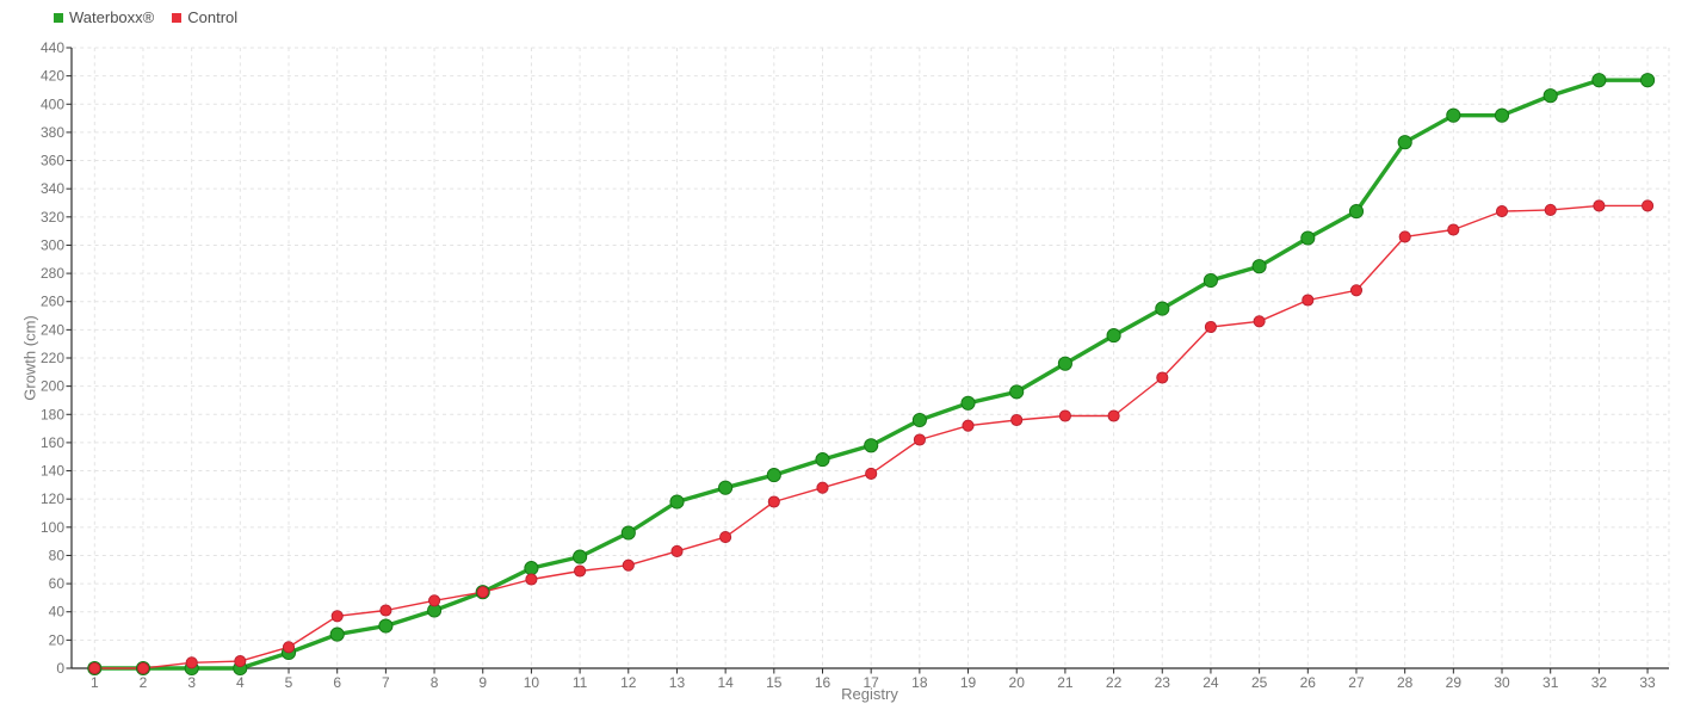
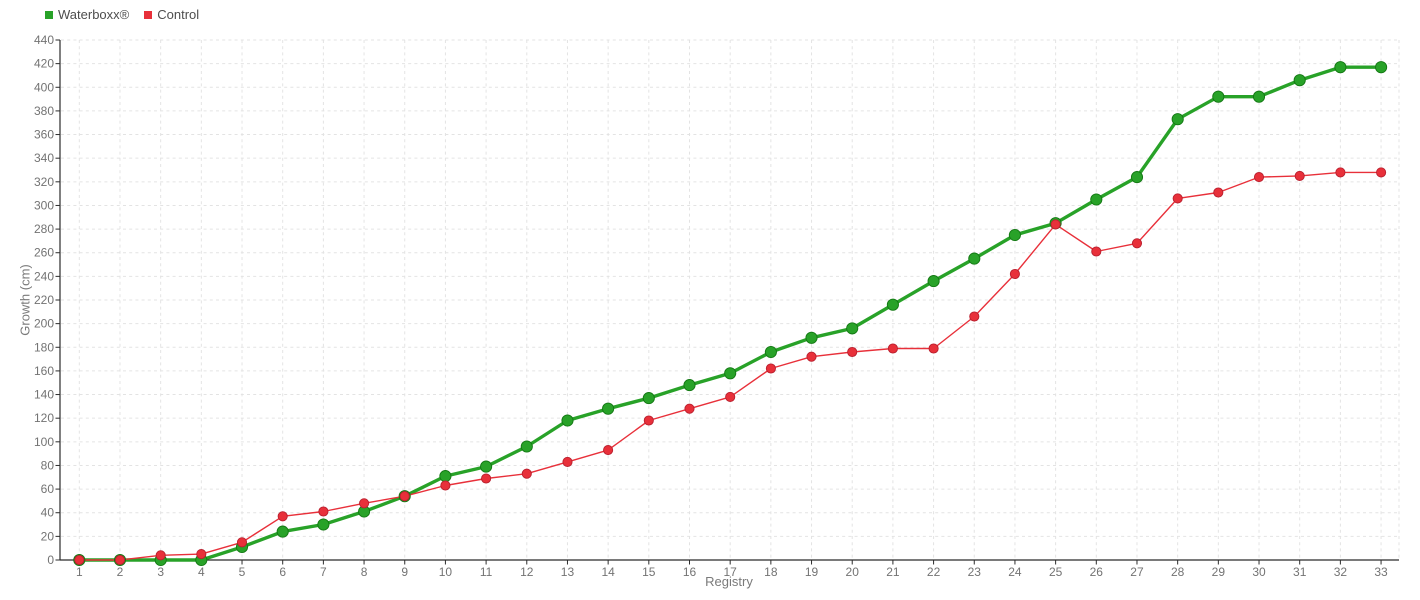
Control/25: 246 -> 284
